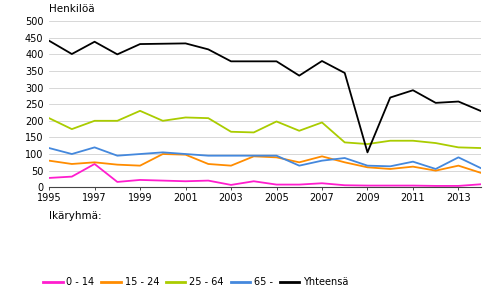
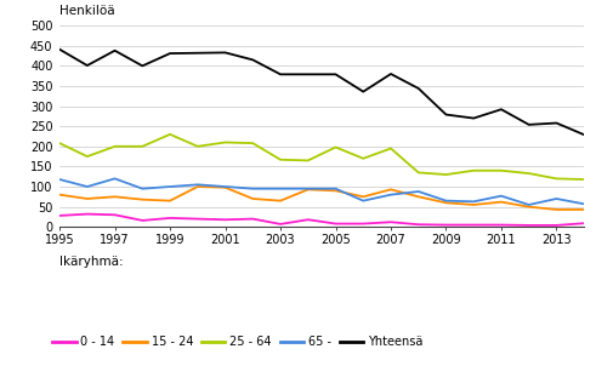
0 - 14/1997: 70 -> 30
Yhteensä/2009: 105 -> 279
15 - 24/2013: 65 -> 43
65 -/2013: 90 -> 70
